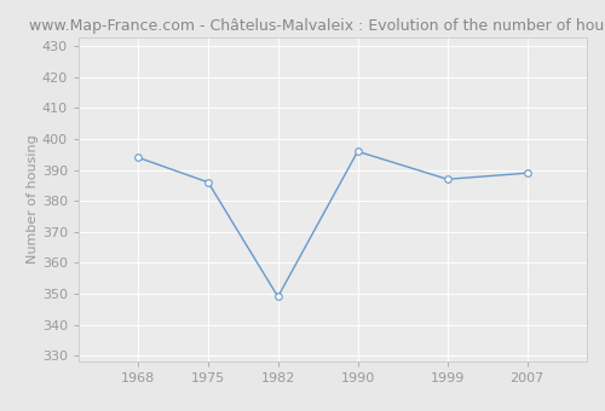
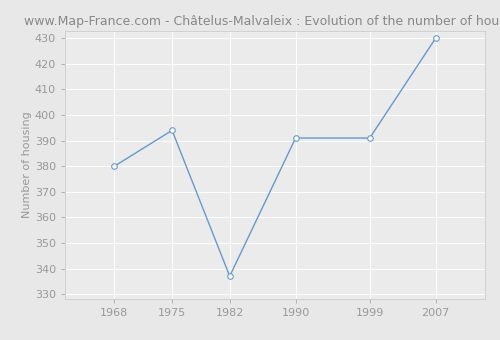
1968: 394 -> 380
1975: 386 -> 394
1982: 349 -> 337
1990: 396 -> 391
1999: 387 -> 391
2007: 389 -> 430
